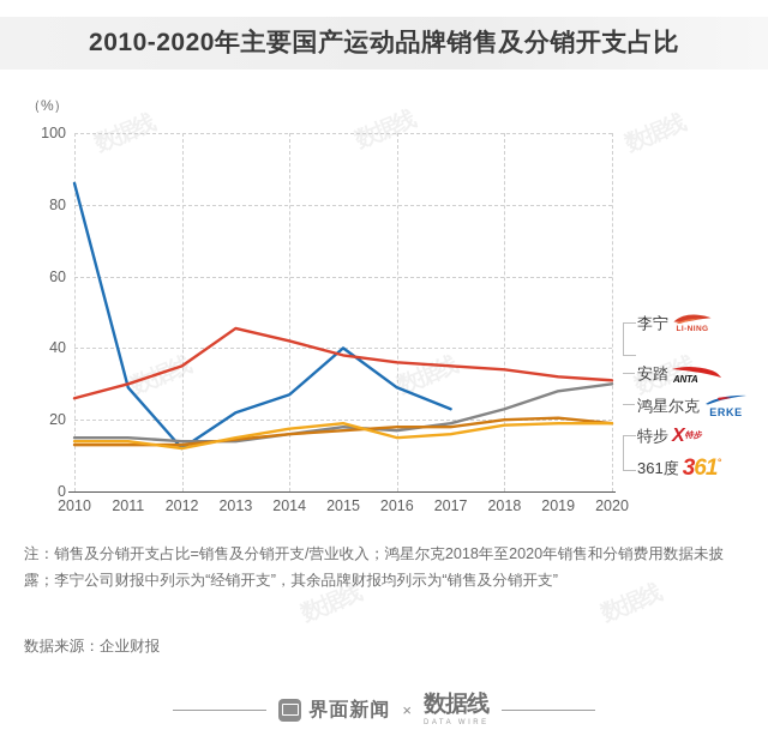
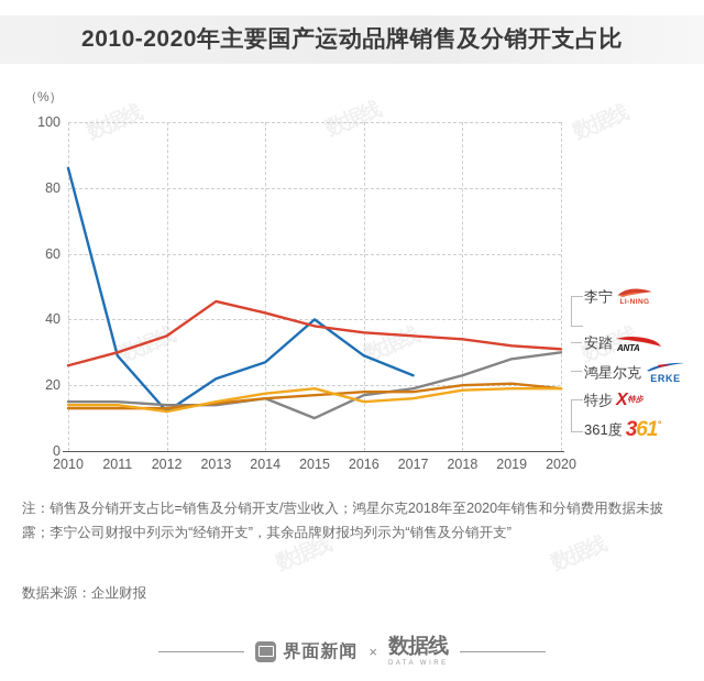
鸿星尔克/2015: 18 -> 10
